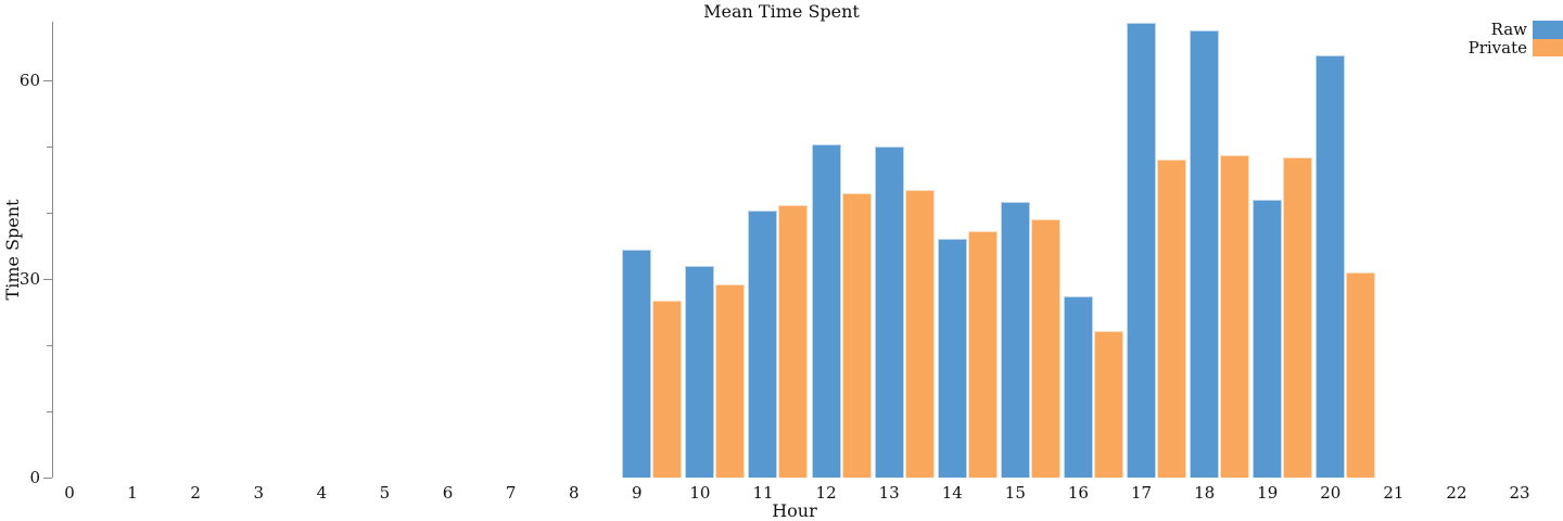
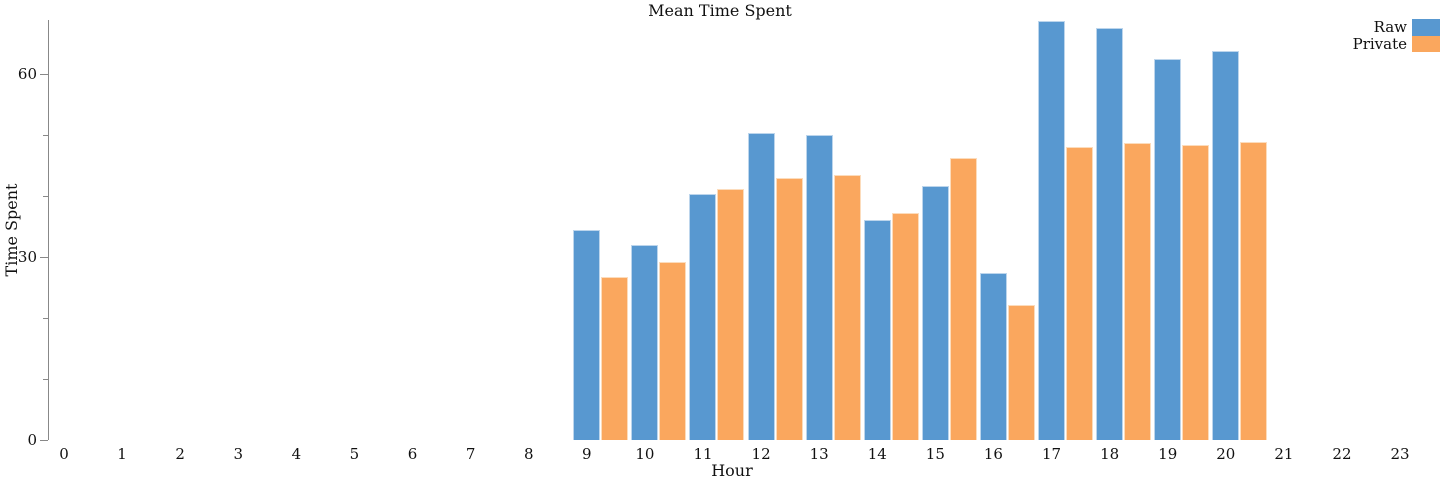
Private/15: 39 -> 46
Raw/19: 42 -> 62
Private/20: 31 -> 49
